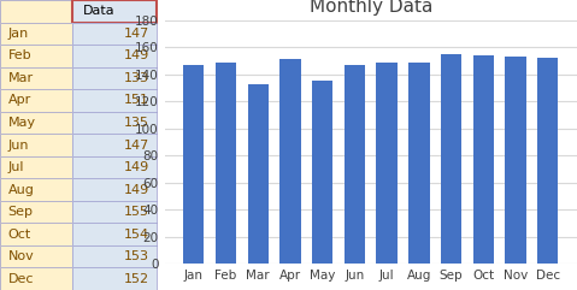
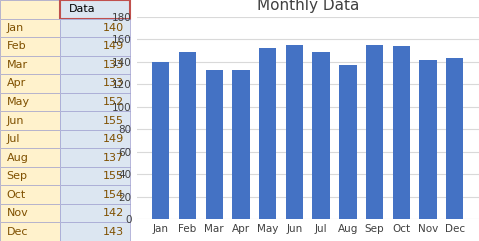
Jan: 147 -> 140
Apr: 151 -> 133
May: 135 -> 152
Jun: 147 -> 155
Aug: 149 -> 137
Nov: 153 -> 142
Dec: 152 -> 143
